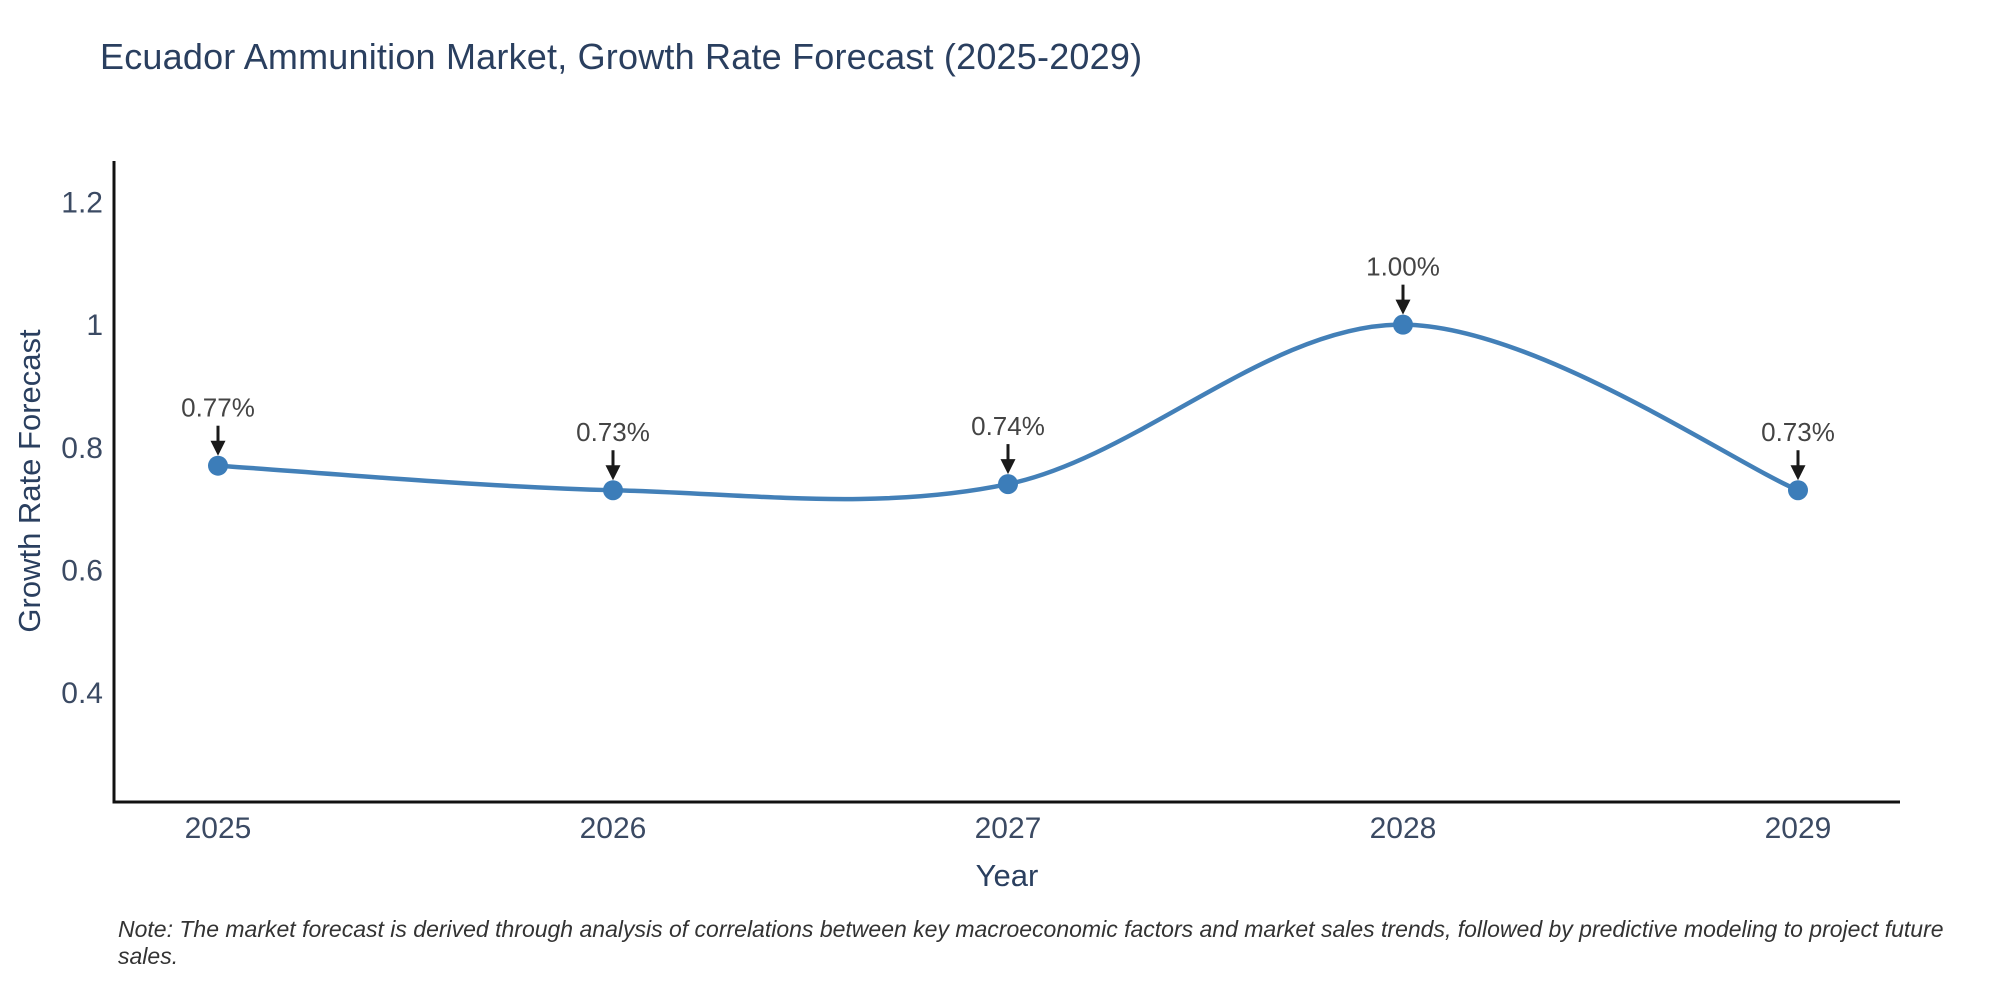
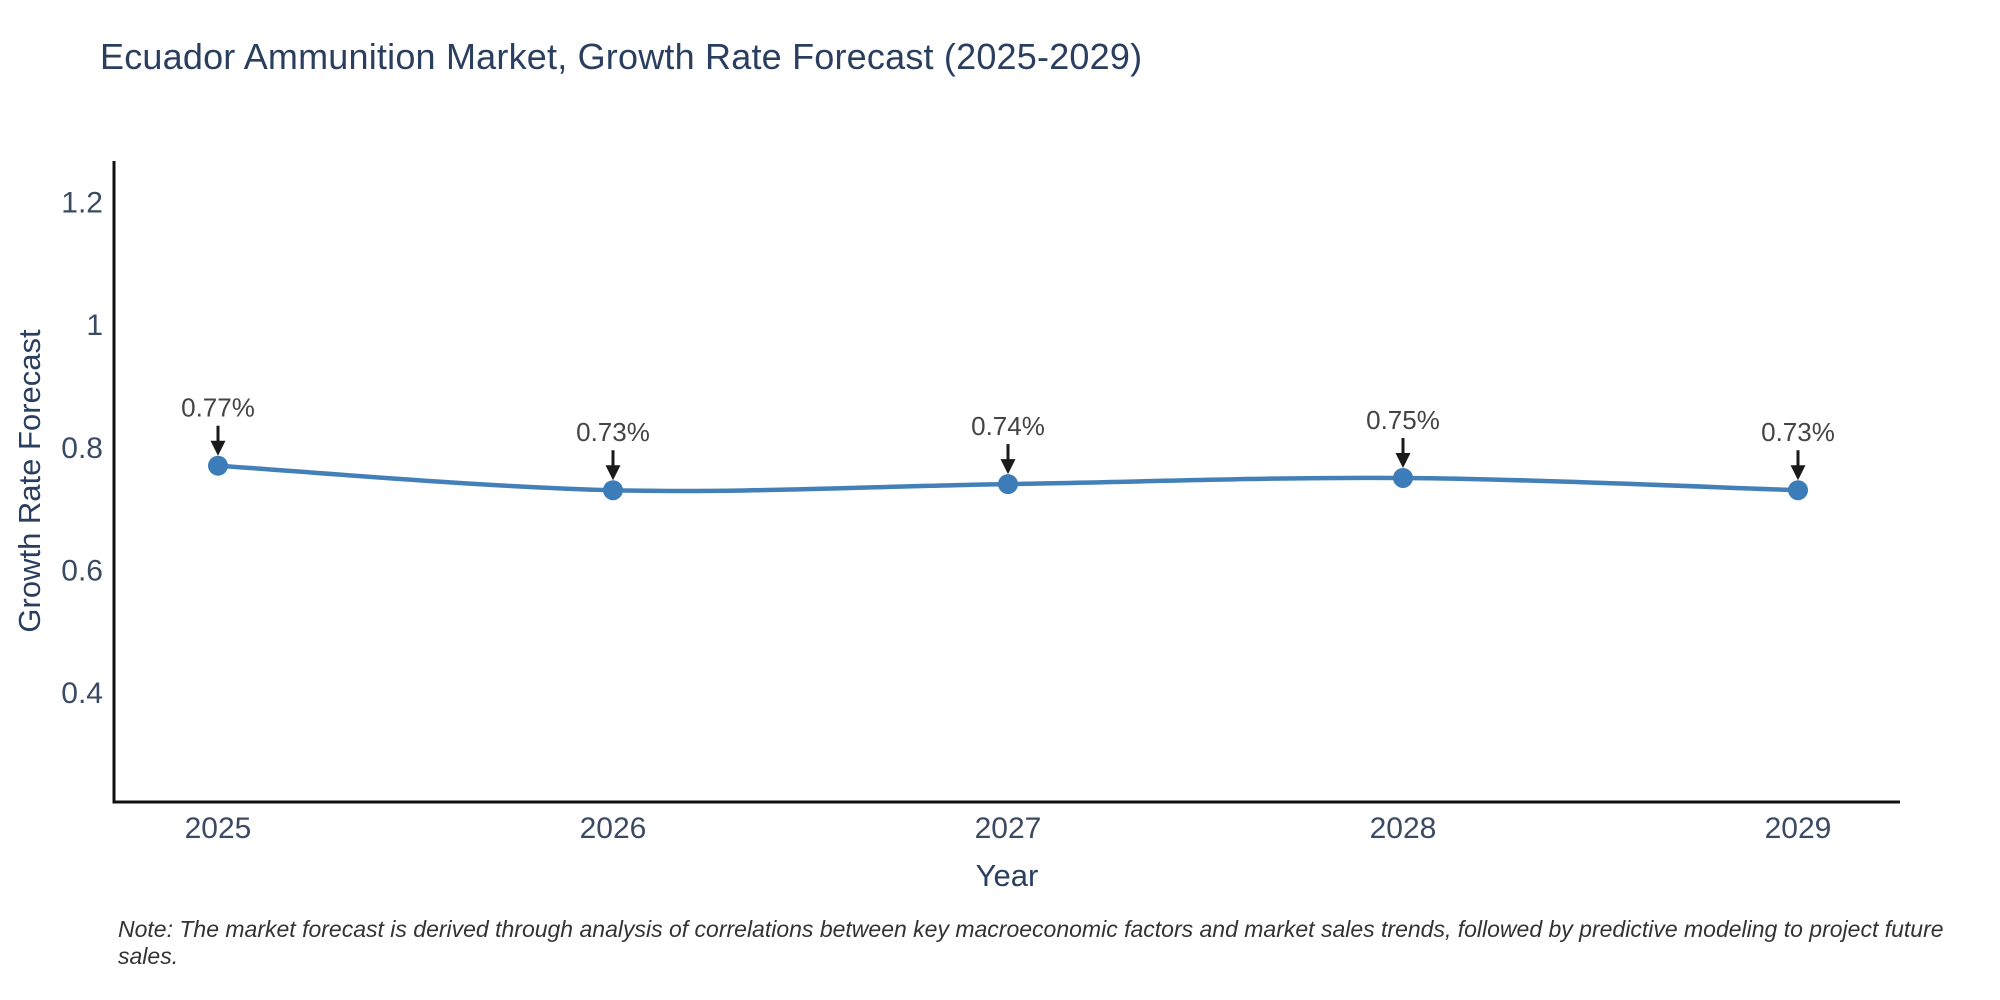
2028: 1.00% -> 0.75%
